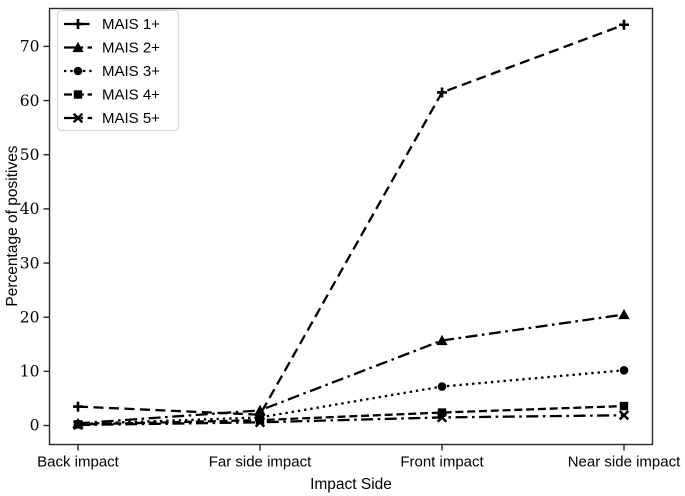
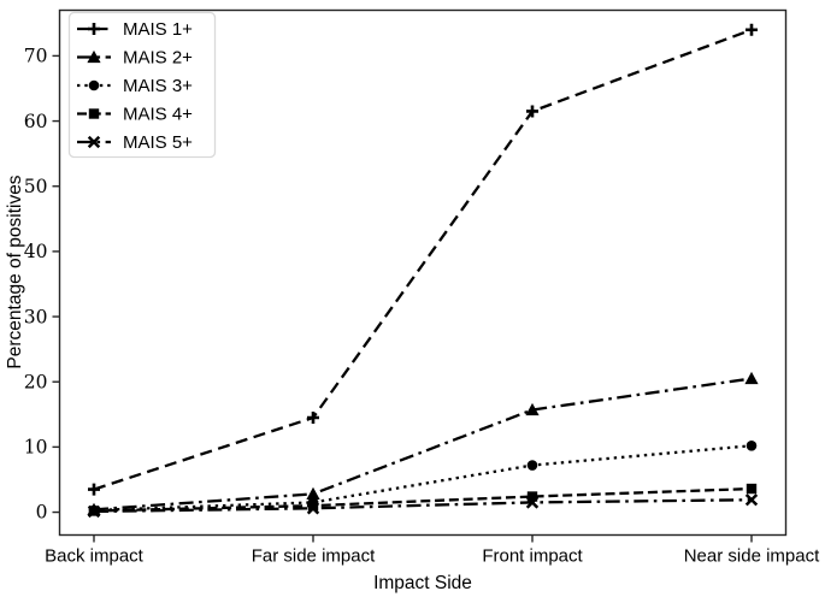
MAIS 1+/Far side impact: 2 -> 14
